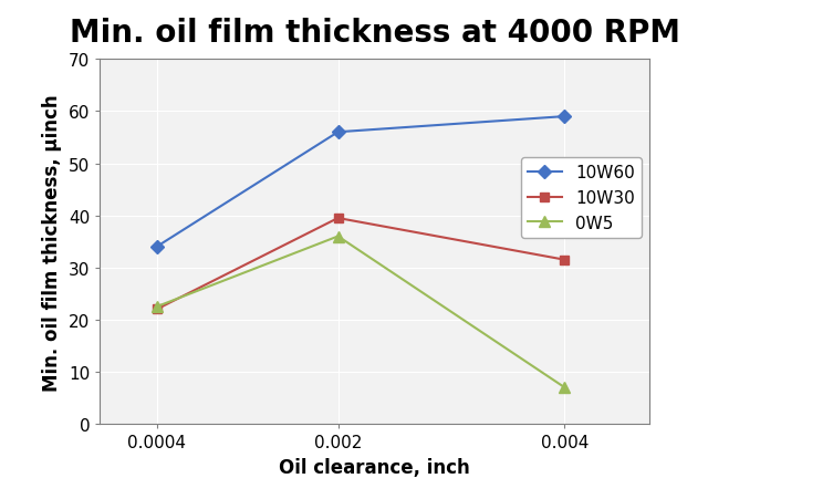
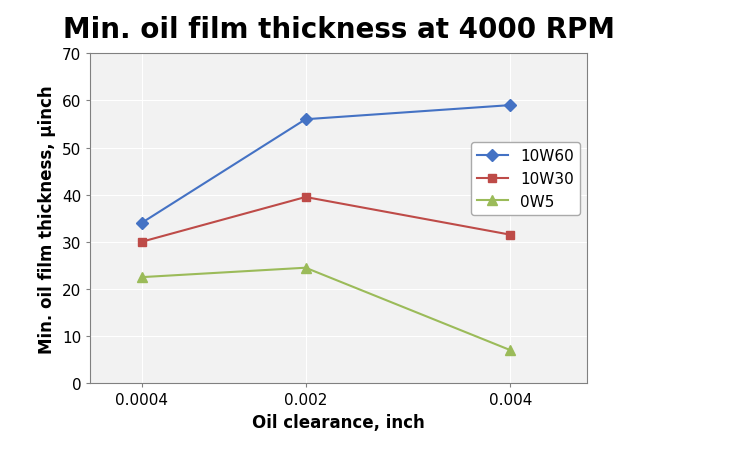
10W30/0.0004: 22.0 -> 30.0
0W5/0.002: 36.0 -> 24.5
